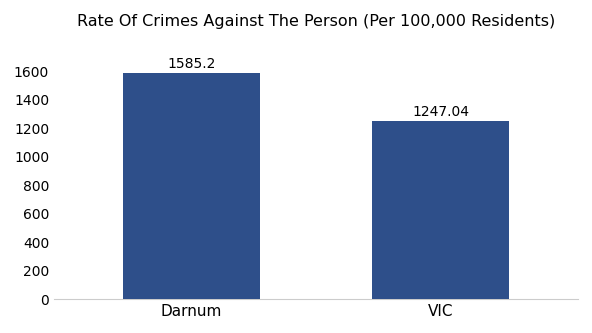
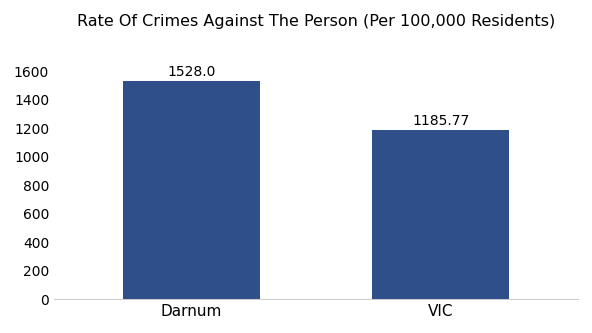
Darnum: 1585.2 -> 1528.0
VIC: 1247.04 -> 1185.77
